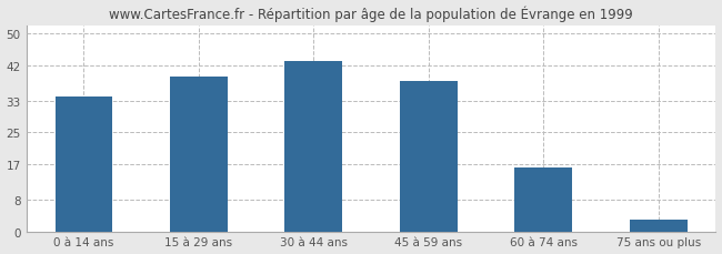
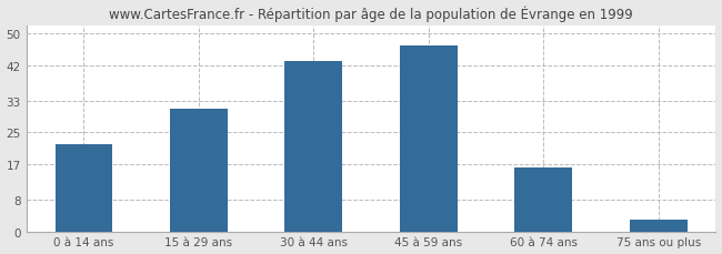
0 à 14 ans: 34 -> 22
15 à 29 ans: 39 -> 31
45 à 59 ans: 38 -> 47
